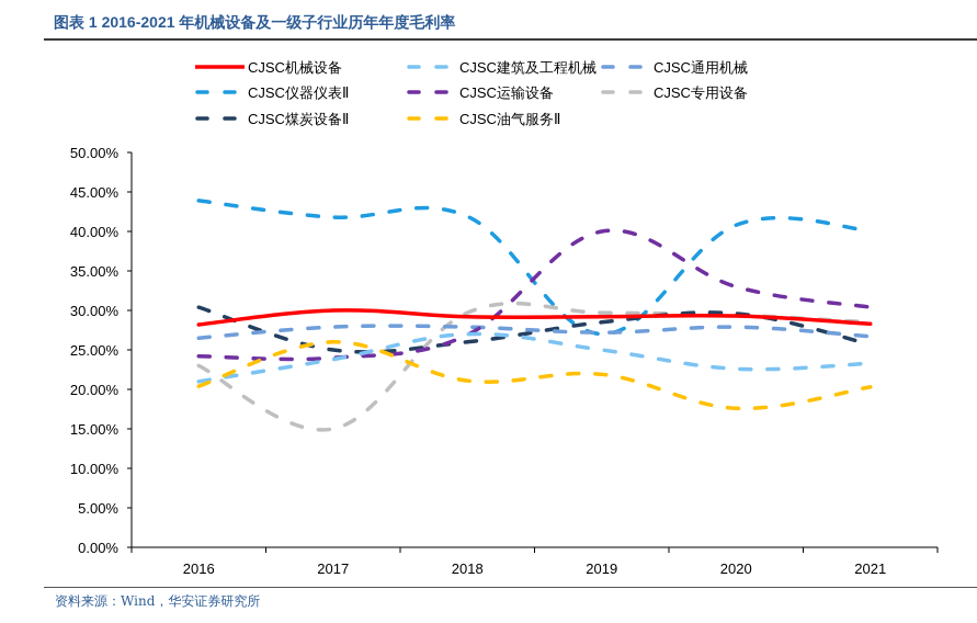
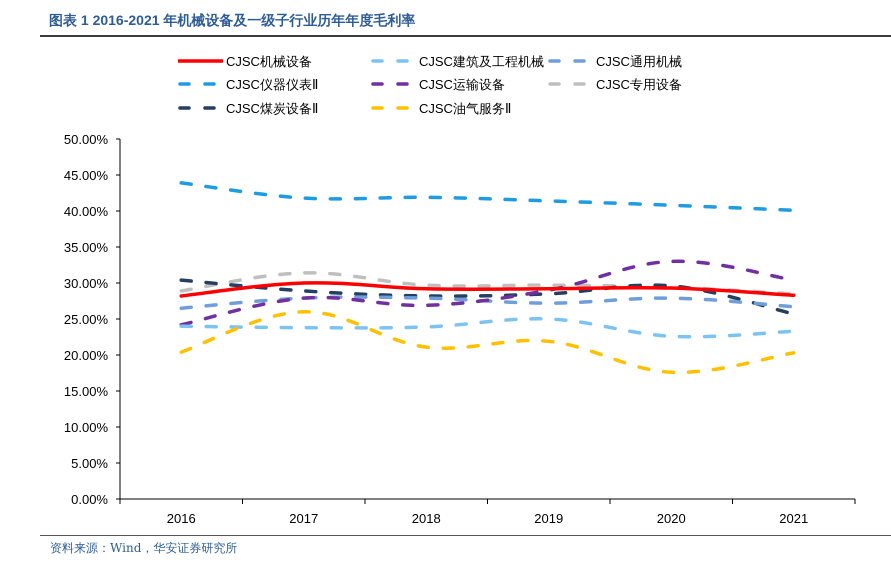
CJSC建筑及工程机械/2016: 21% -> 24%
CJSC专用设备/2016: 23% -> 29%
CJSC运输设备/2017: 24% -> 28%
CJSC专用设备/2017: 15% -> 31%
CJSC煤炭设备Ⅱ/2017: 25% -> 29%
CJSC建筑及工程机械/2018: 27% -> 24%
CJSC煤炭设备Ⅱ/2018: 26% -> 28%
CJSC仪器仪表Ⅱ/2019: 27% -> 41%
CJSC运输设备/2019: 40% -> 29%
